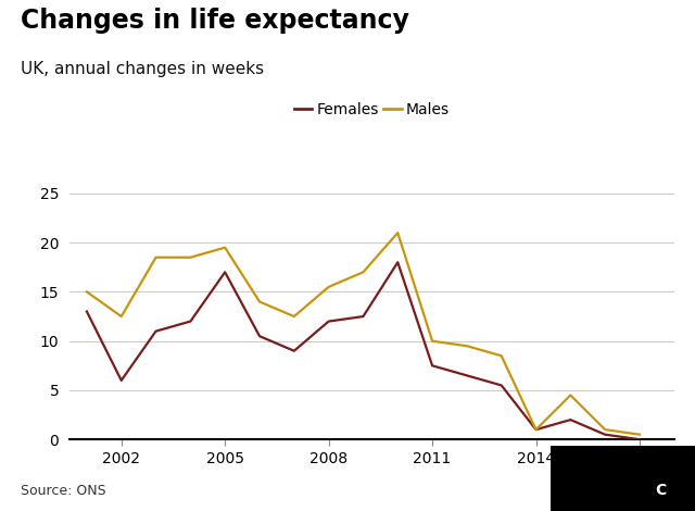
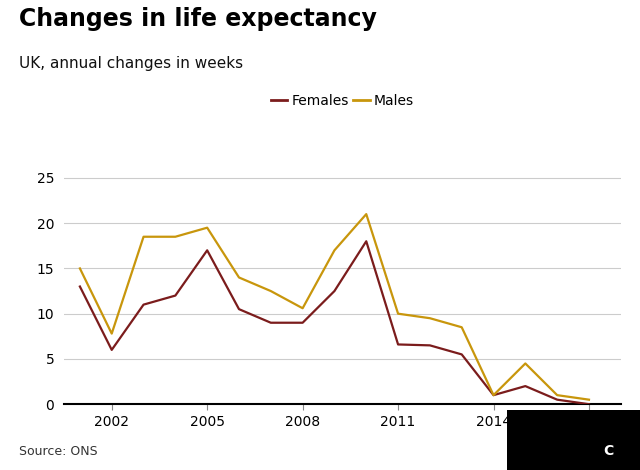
Males/2002: 12.5 -> 7.8
Females/2008: 12.0 -> 9.0
Males/2008: 15.5 -> 10.6
Females/2011: 7.5 -> 6.6
